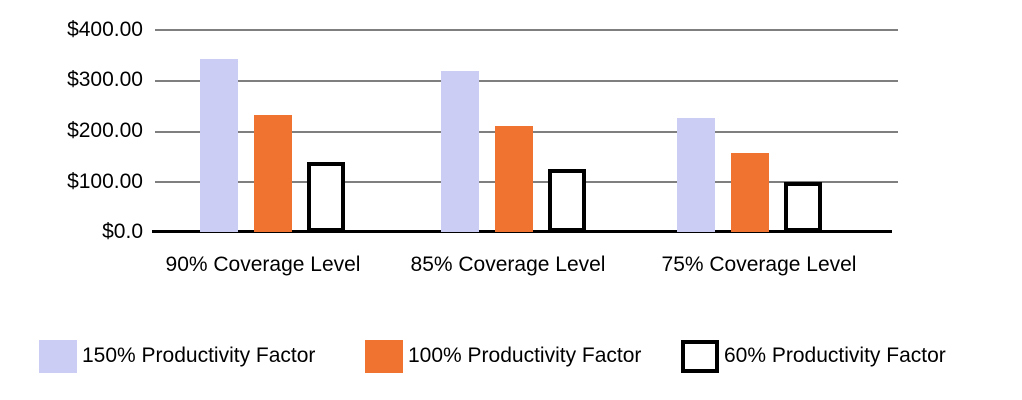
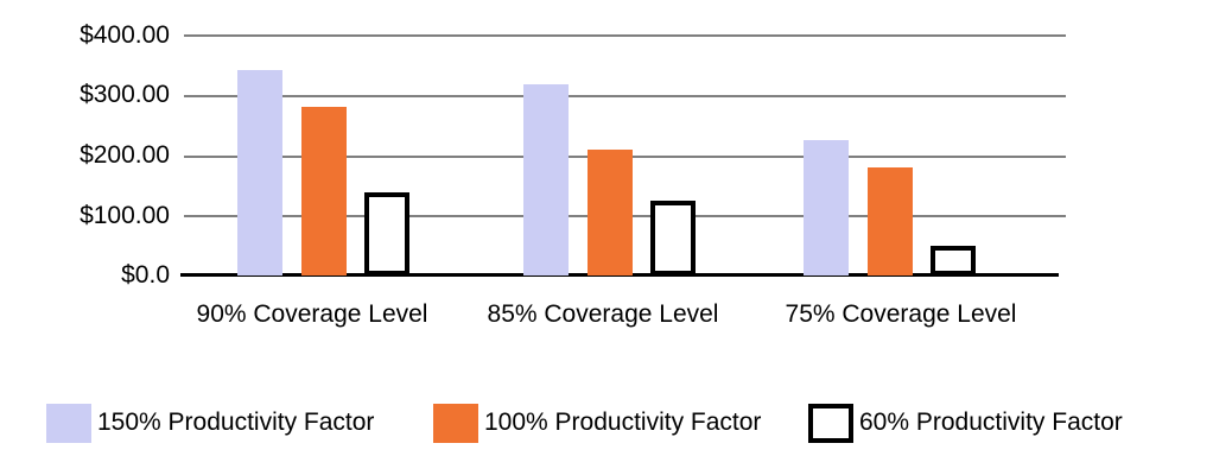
100% Productivity Factor/90% Coverage Level: $230 -> $280
100% Productivity Factor/75% Coverage Level: $160 -> $180
60% Productivity Factor/75% Coverage Level: $100 -> $50
